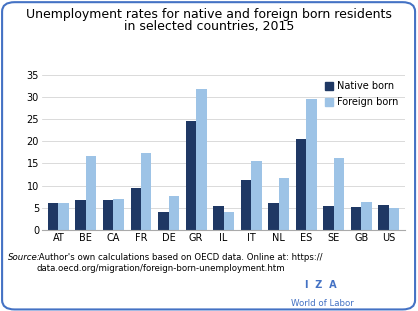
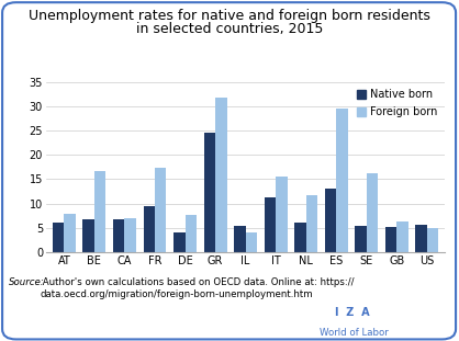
Foreign born/AT: 6.1 -> 8.0
Native born/ES: 20.6 -> 13.0
